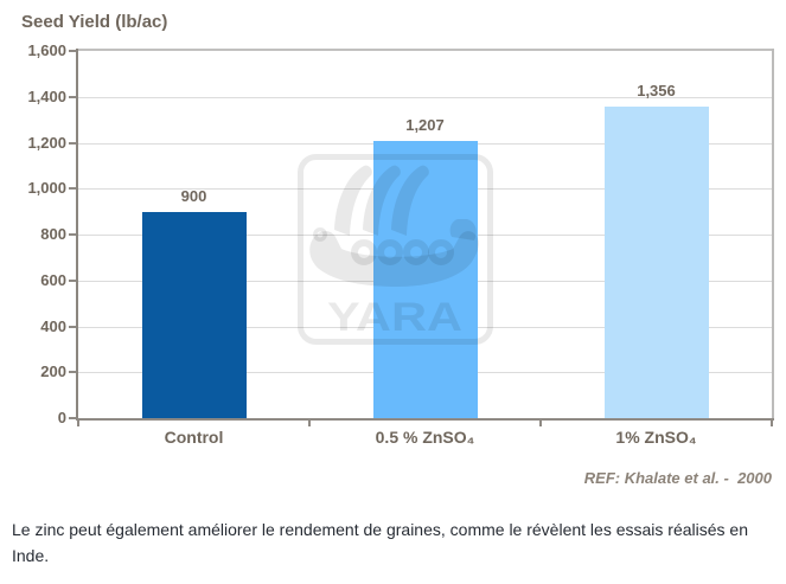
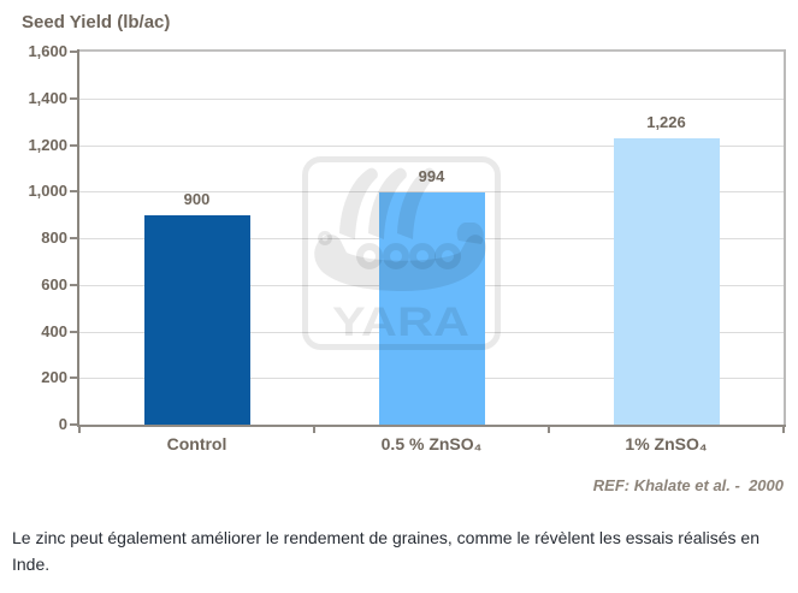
0.5 % ZnSO₄: 1,207 -> 994
1% ZnSO₄: 1,356 -> 1,226
